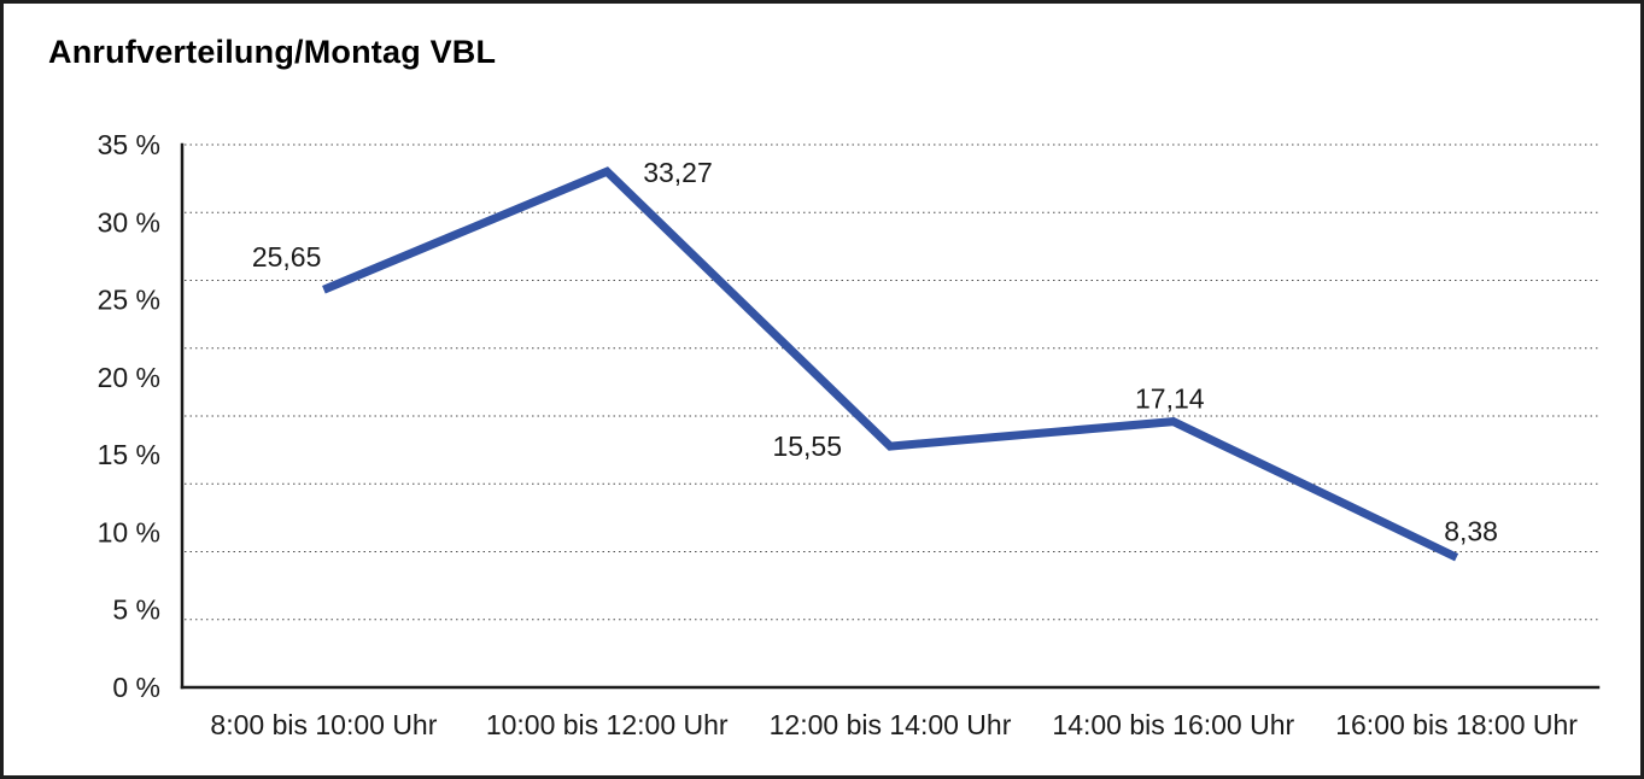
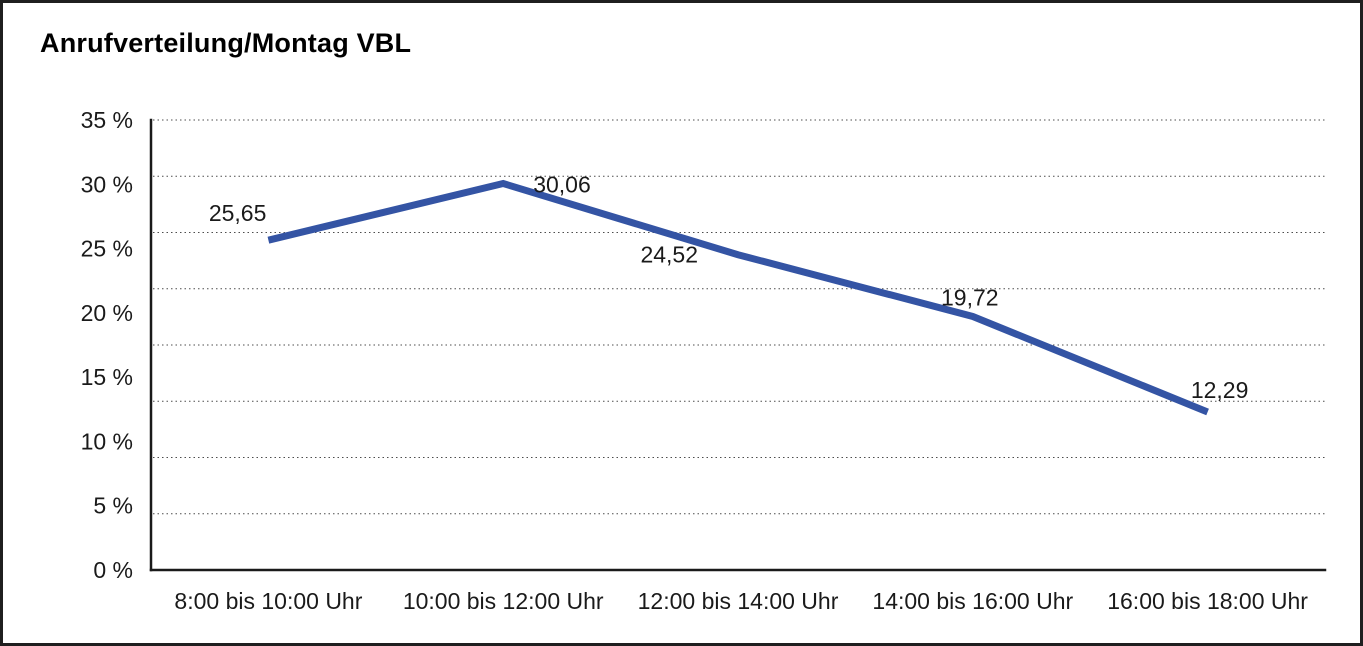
10:00 bis 12:00 Uhr: 33,27 -> 30,06
12:00 bis 14:00 Uhr: 15,55 -> 24,52
14:00 bis 16:00 Uhr: 17,14 -> 19,72
16:00 bis 18:00 Uhr: 8,38 -> 12,29
